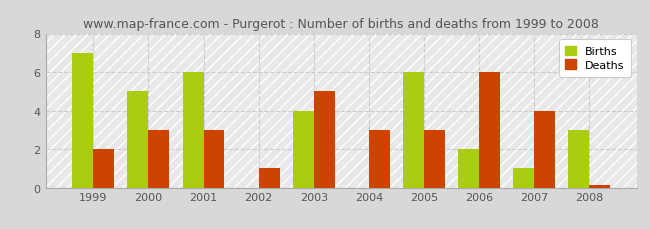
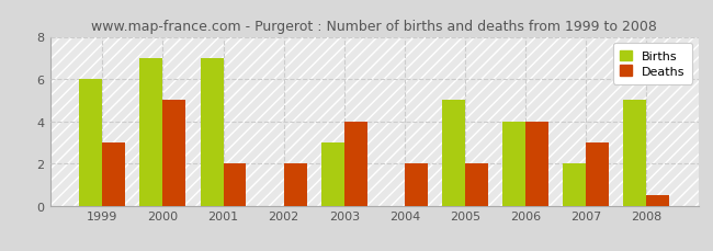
Births/1999: 7 -> 6
Deaths/1999: 2.0 -> 3.0
Births/2000: 5 -> 7
Deaths/2000: 3.0 -> 5.0
Births/2001: 6 -> 7
Deaths/2001: 3.0 -> 2.0
Deaths/2002: 1.0 -> 2.0
Births/2003: 4 -> 3
Deaths/2003: 5.0 -> 4.0
Deaths/2004: 3.0 -> 2.0
Births/2005: 6 -> 5
Deaths/2005: 3.0 -> 2.0
Births/2006: 2 -> 4
Deaths/2006: 6.0 -> 4.0
Births/2007: 1 -> 2
Deaths/2007: 4.0 -> 3.0
Births/2008: 3 -> 5
Deaths/2008: 0.1 -> 0.5
